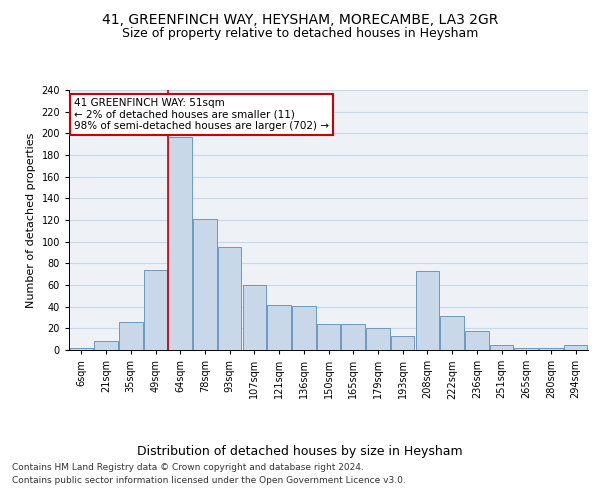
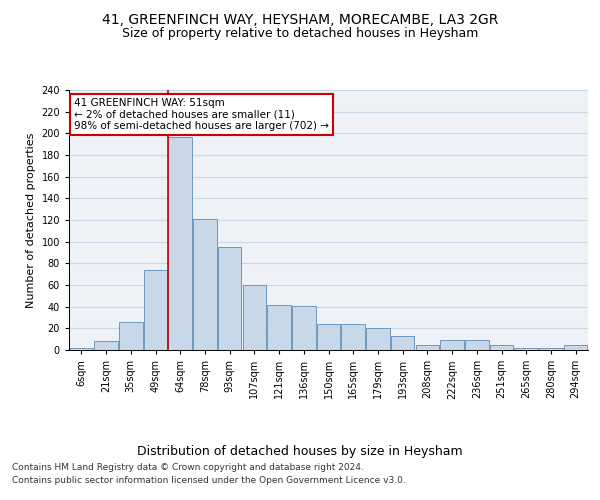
208sqm: 73 -> 5
222sqm: 31 -> 9
236sqm: 18 -> 9
